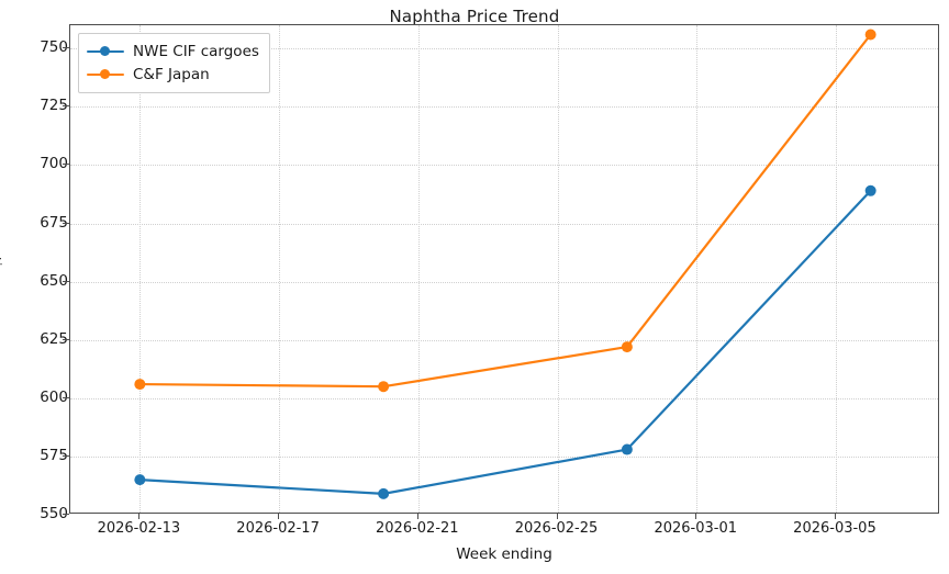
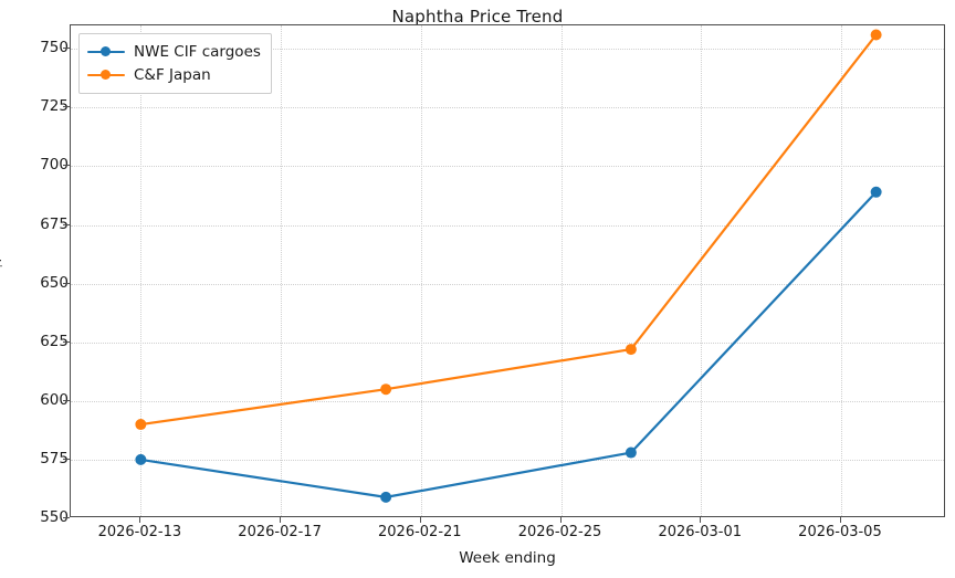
NWE CIF cargoes/2026-02-13: 565 -> 575
C&F Japan/2026-02-13: 606 -> 590
